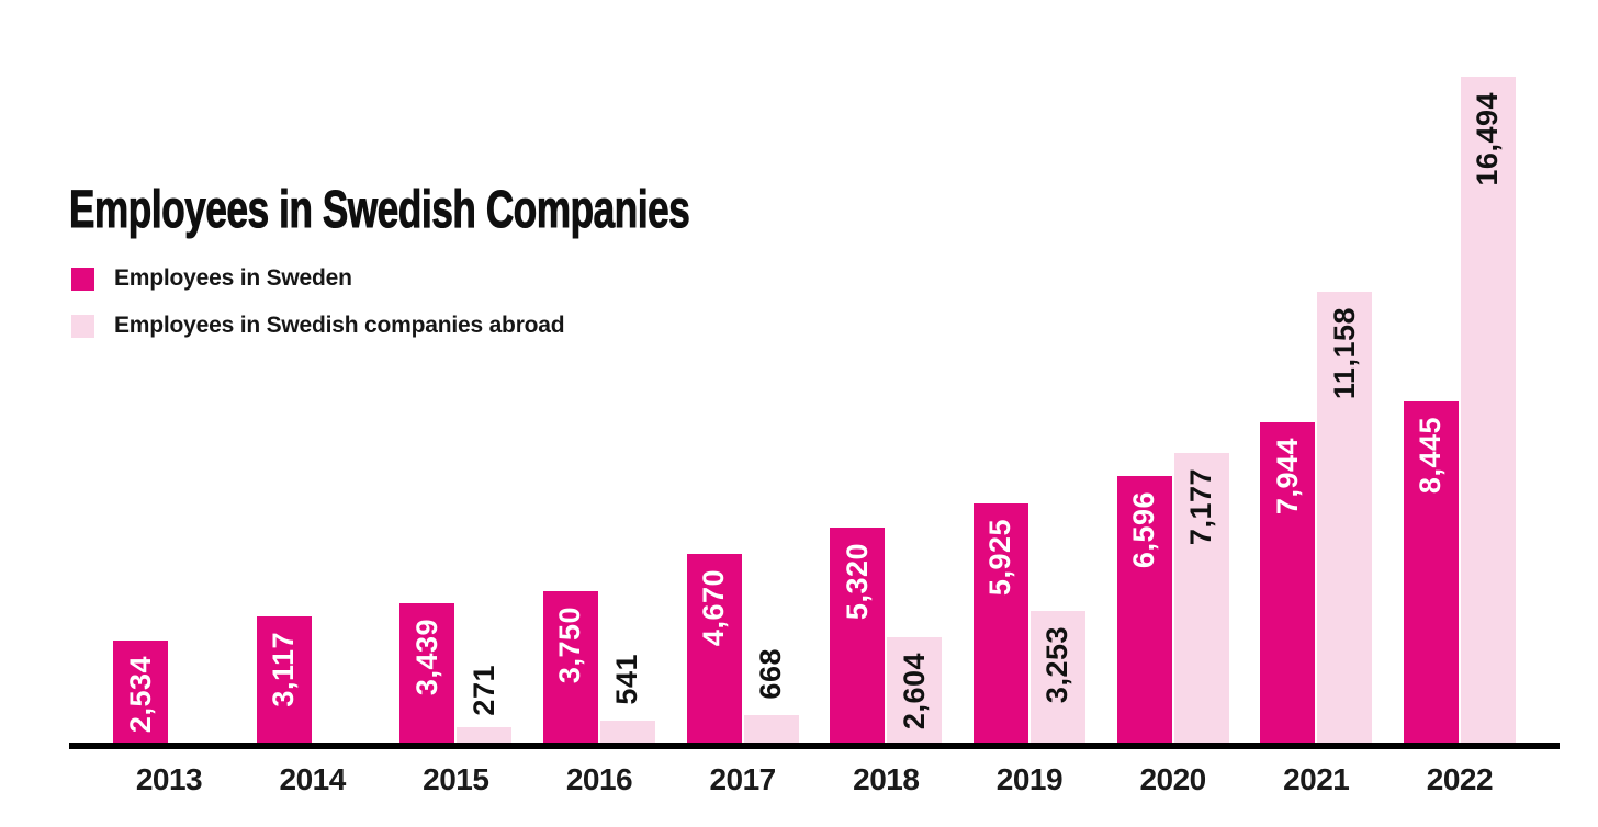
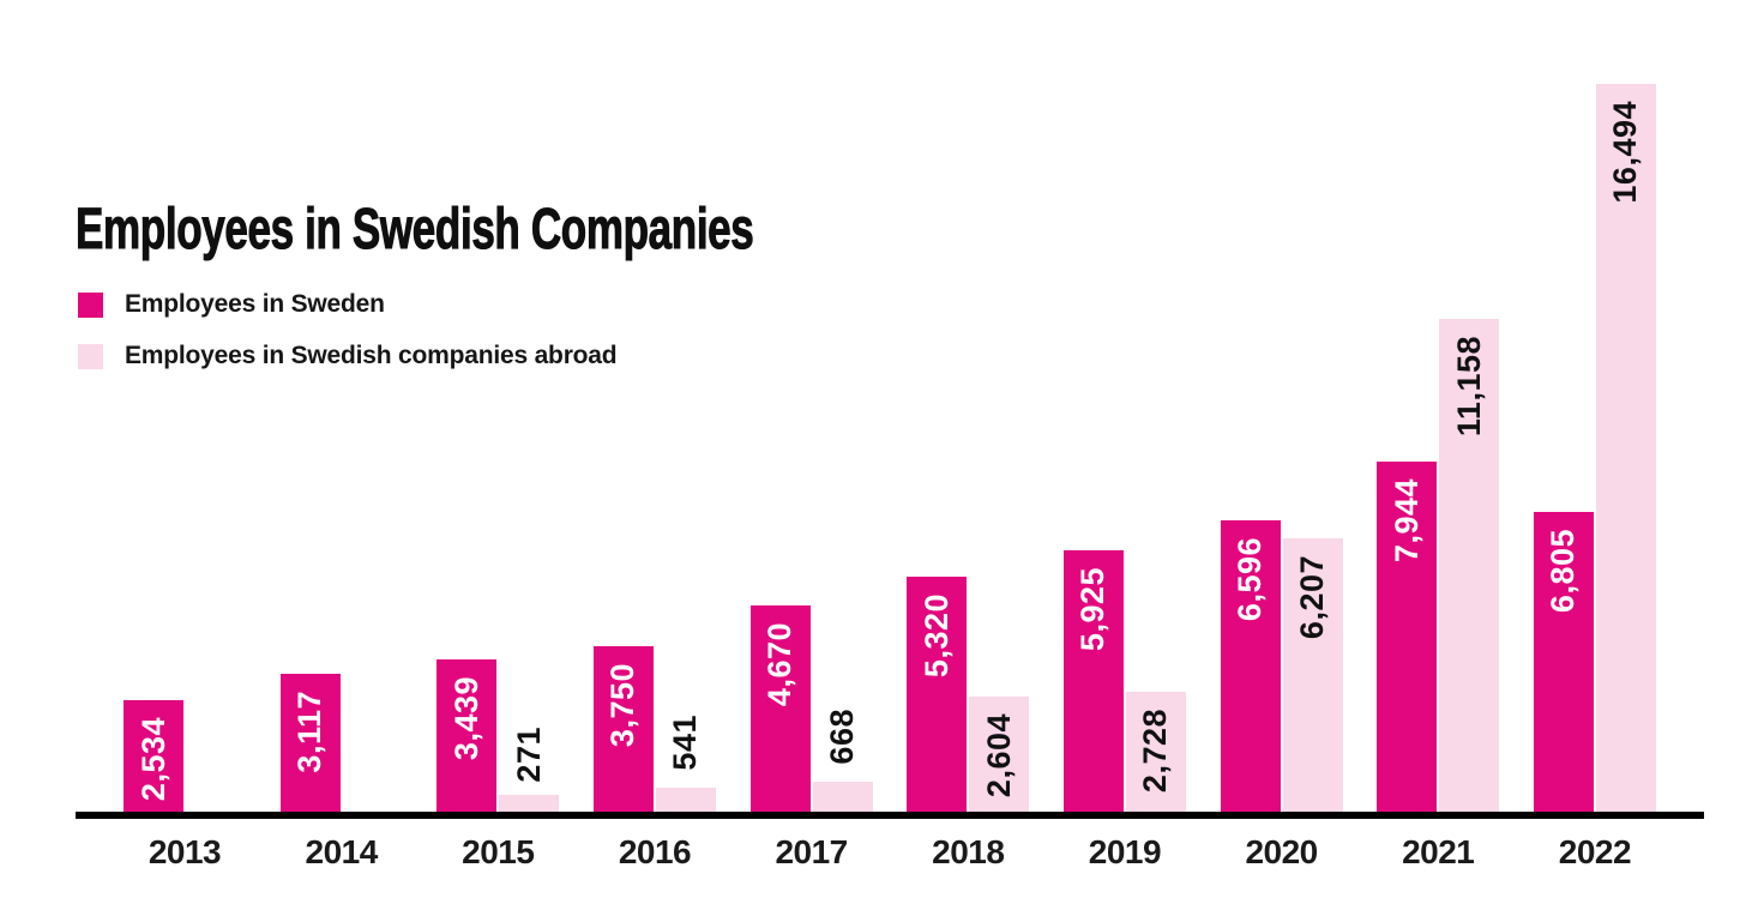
Employees in Swedish companies abroad/2019: 3,253 -> 2,728
Employees in Swedish companies abroad/2020: 7,177 -> 6,207
Employees in Sweden/2022: 8,445 -> 6,805
